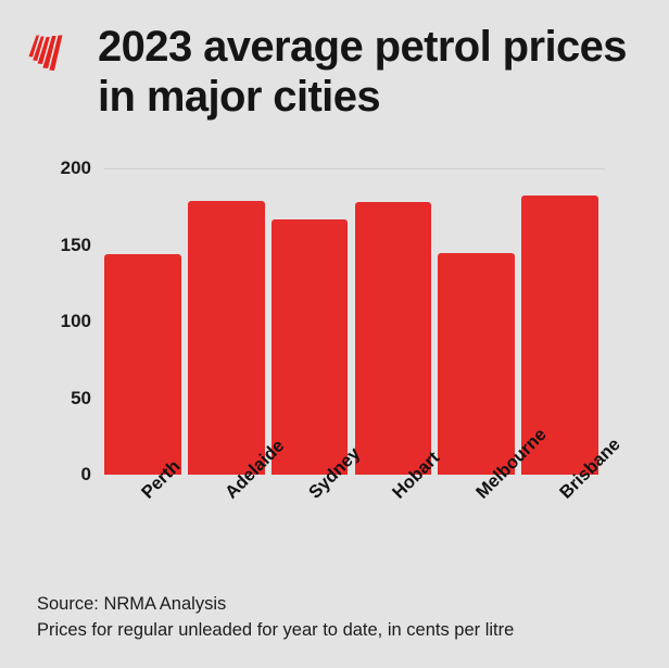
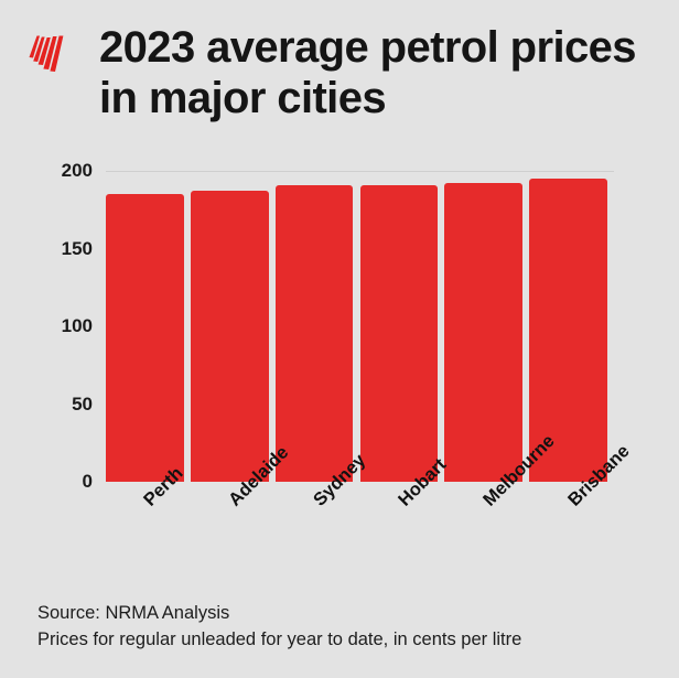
Perth: 144 -> 185
Adelaide: 179 -> 187
Sydney: 167 -> 191
Hobart: 178 -> 191
Melbourne: 145 -> 192
Brisbane: 182 -> 195
